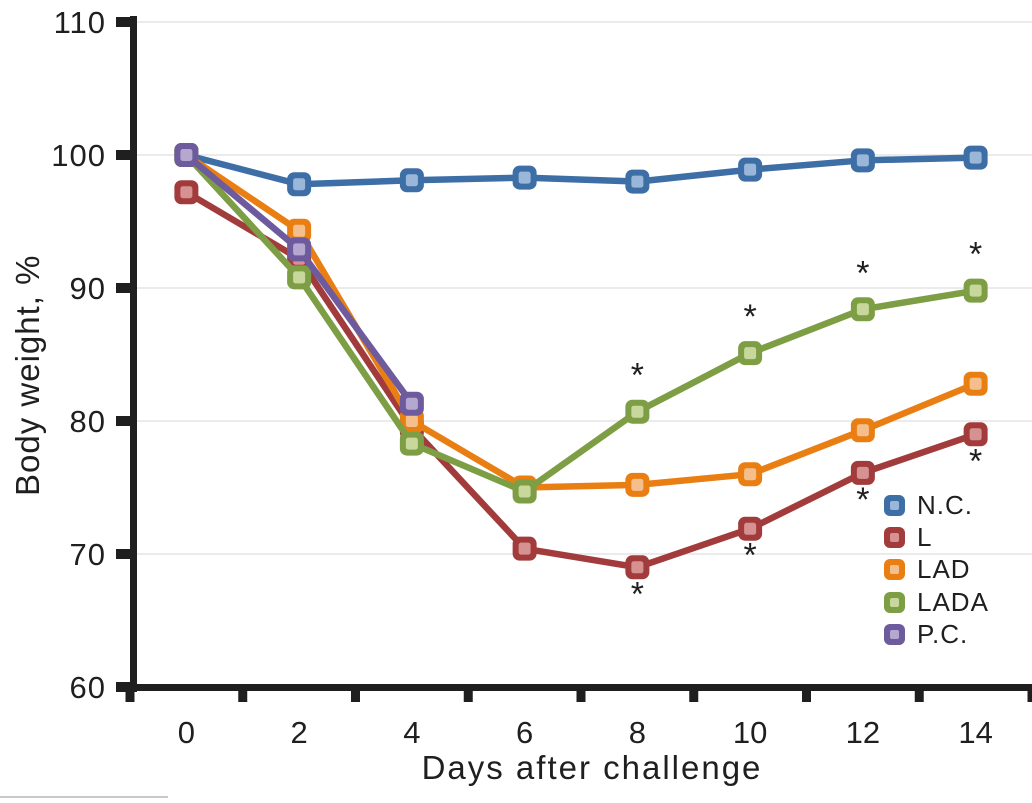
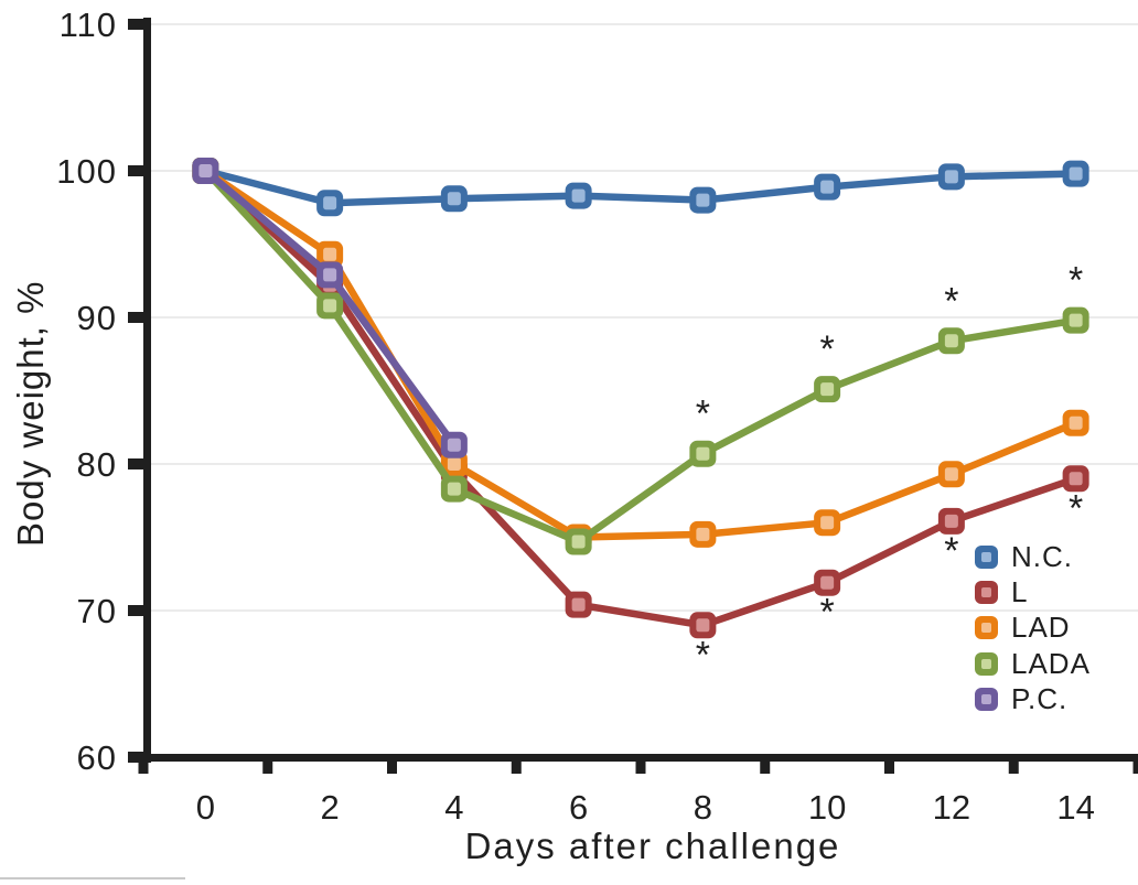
L/0: 97.2 -> 100.0
